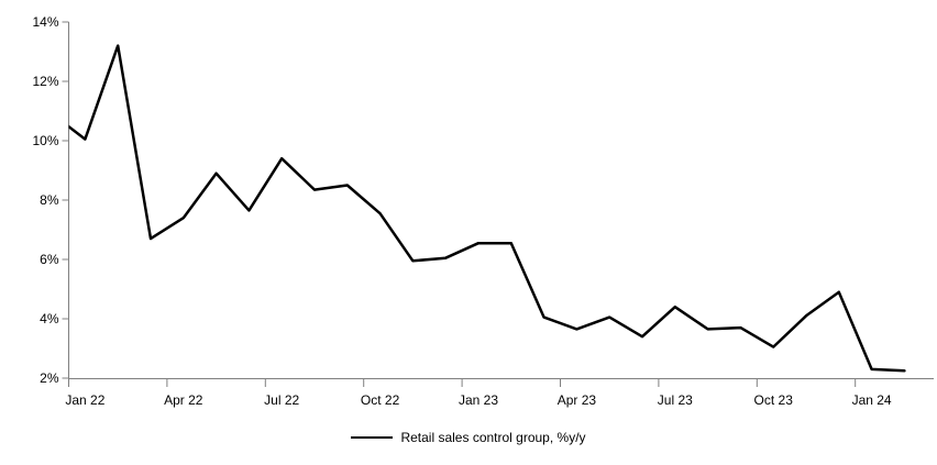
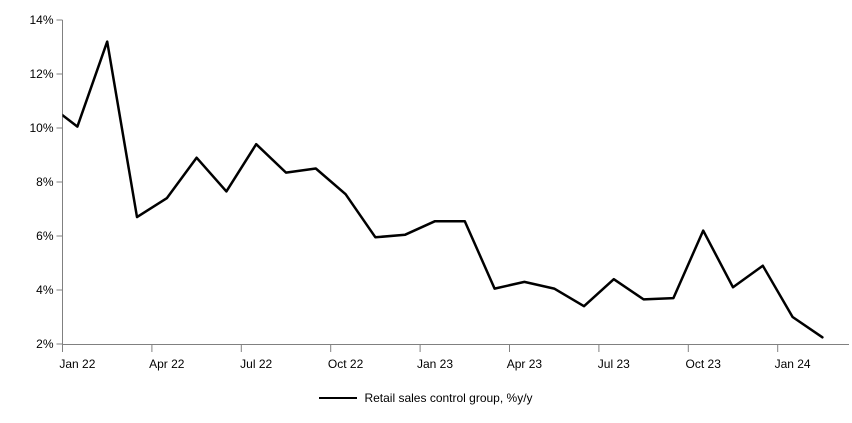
Apr 23: 3.6% -> 4.3%
Oct 23: 3.0% -> 6.2%
Jan 24: 2.3% -> 3.0%
